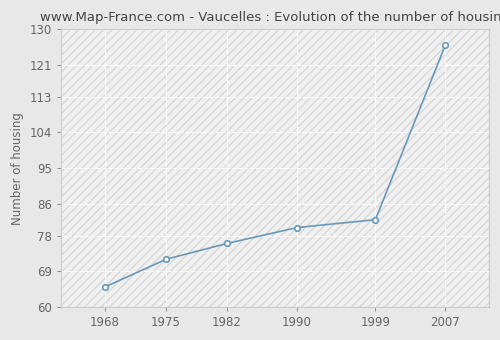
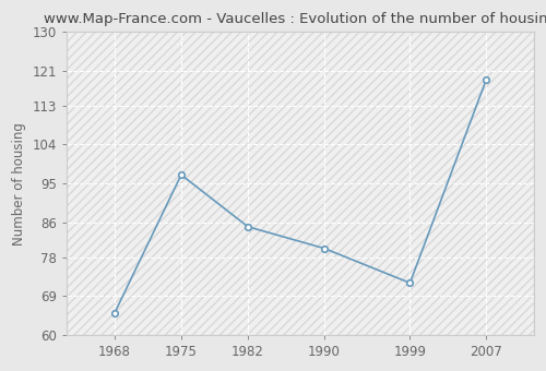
1975: 72 -> 97
1982: 76 -> 85
1999: 82 -> 72
2007: 126 -> 119
